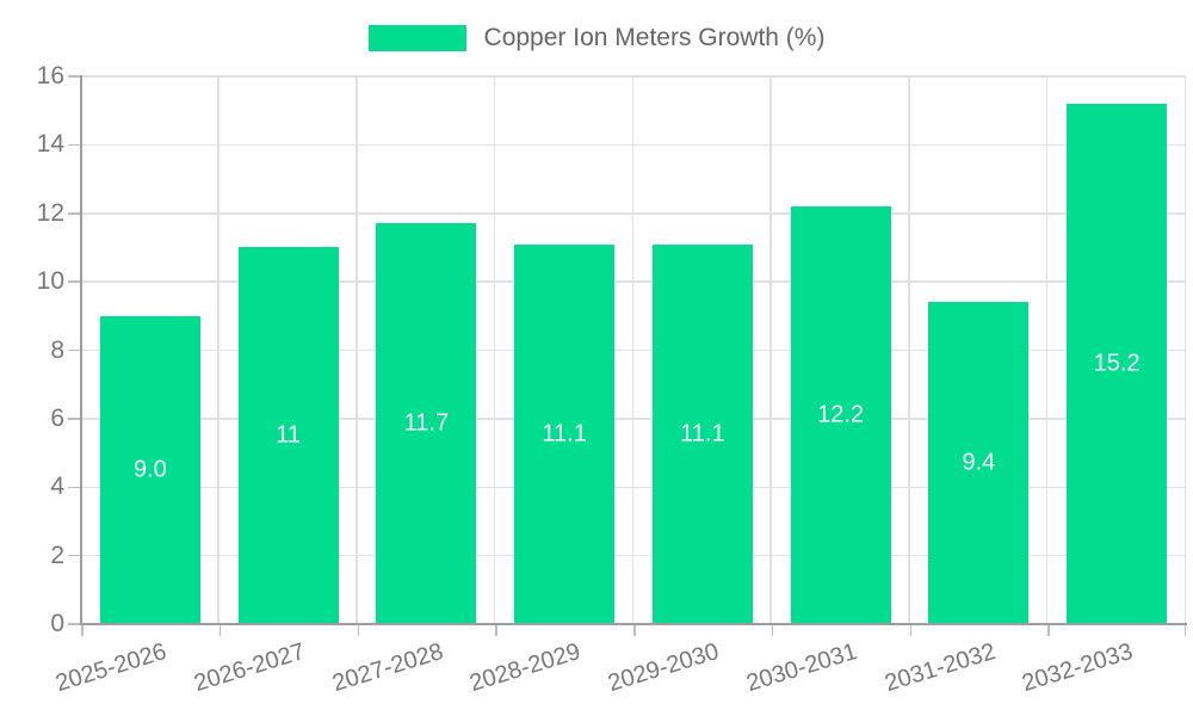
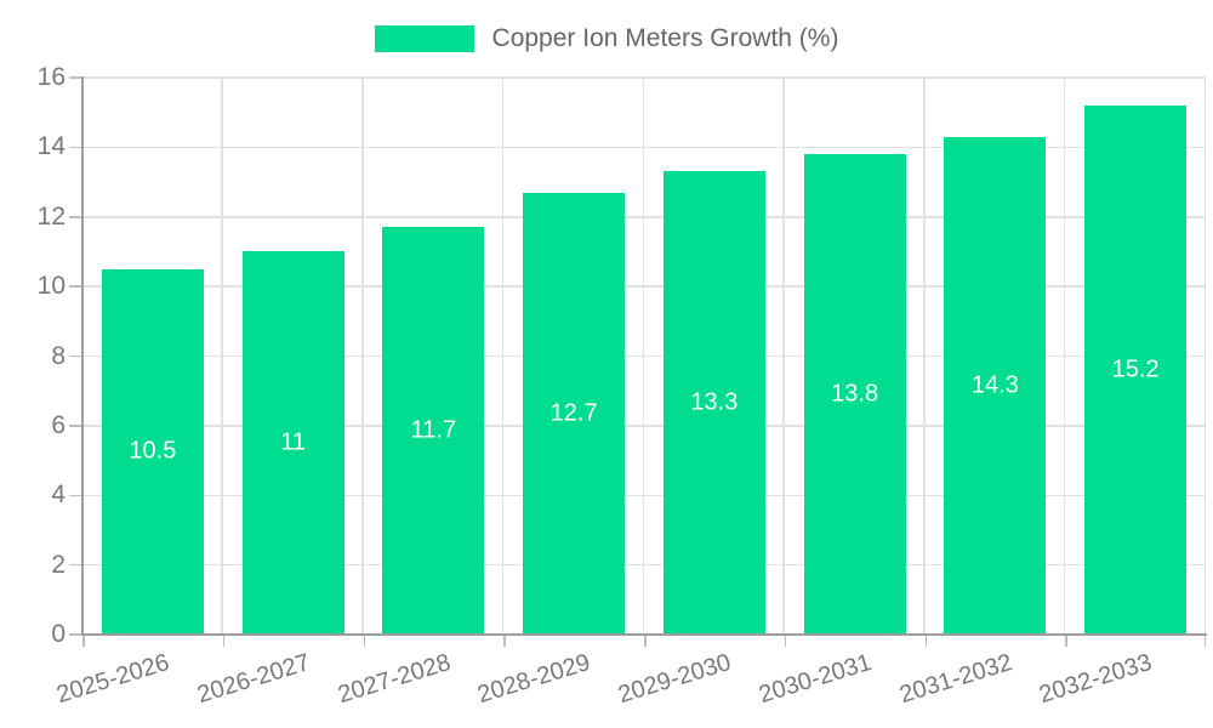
2025-2026: 9.0 -> 10.5
2028-2029: 11.1 -> 12.7
2029-2030: 11.1 -> 13.3
2030-2031: 12.2 -> 13.8
2031-2032: 9.4 -> 14.3
